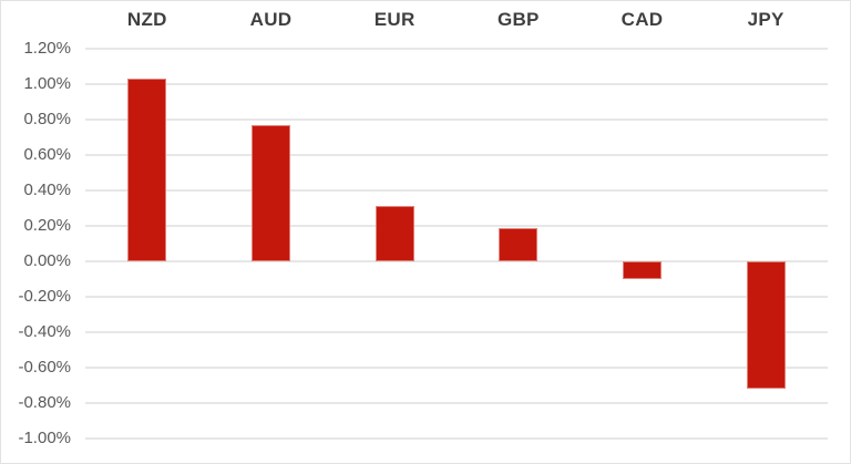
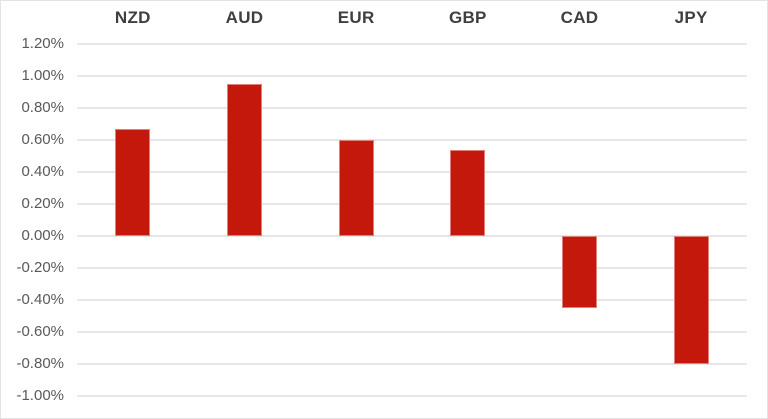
NZD: 1.03% -> 0.67%
AUD: 0.77% -> 0.95%
EUR: 0.31% -> 0.60%
GBP: 0.19% -> 0.54%
CAD: -0.10% -> -0.45%
JPY: -0.72% -> -0.80%
